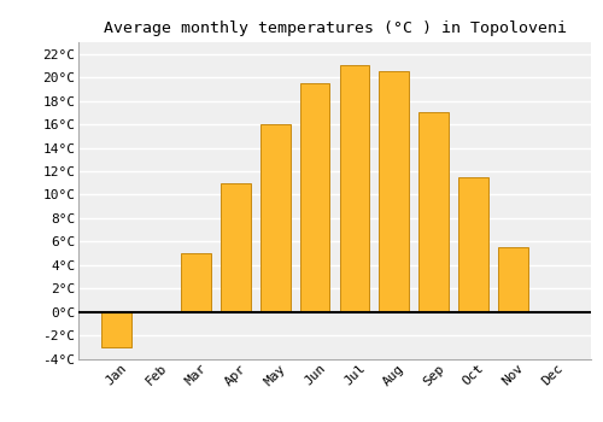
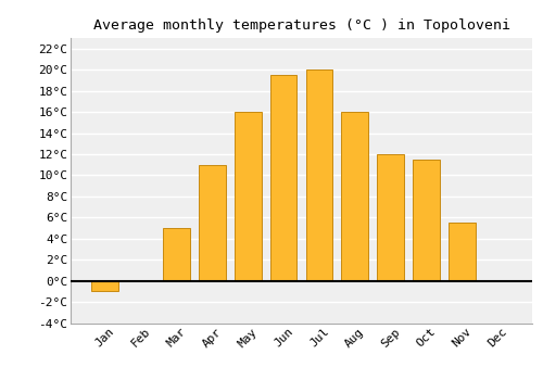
Jan: -3.0°C -> -1.0°C
Jul: 21.0°C -> 20.0°C
Aug: 20.5°C -> 16.0°C
Sep: 17.0°C -> 12.0°C
